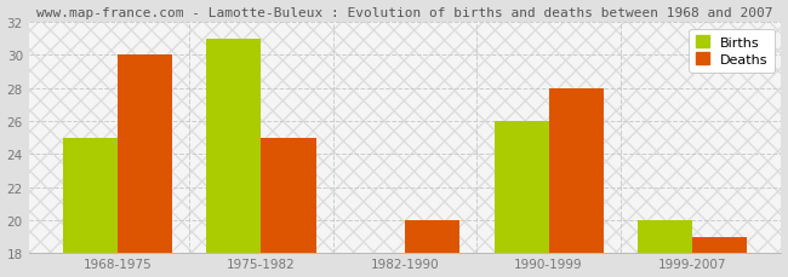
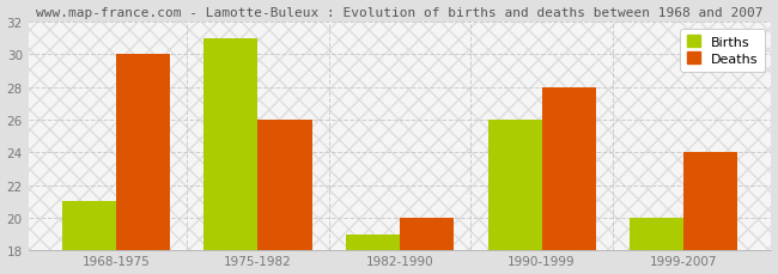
Births/1968-1975: 25 -> 21
Deaths/1975-1982: 25 -> 26
Births/1982-1990: 18 -> 19
Deaths/1999-2007: 19 -> 24
